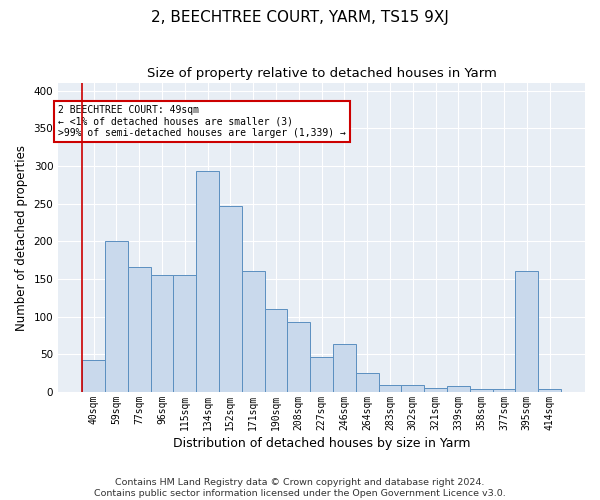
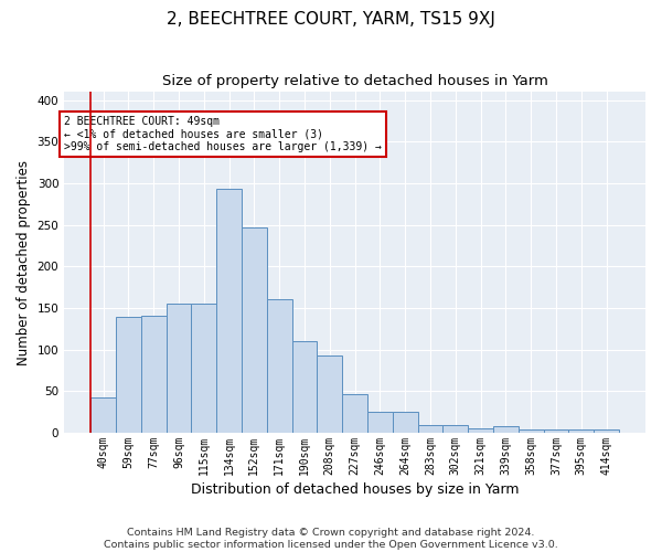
59sqm: 200 -> 140
77sqm: 166 -> 141
246sqm: 64 -> 25
395sqm: 160 -> 4
